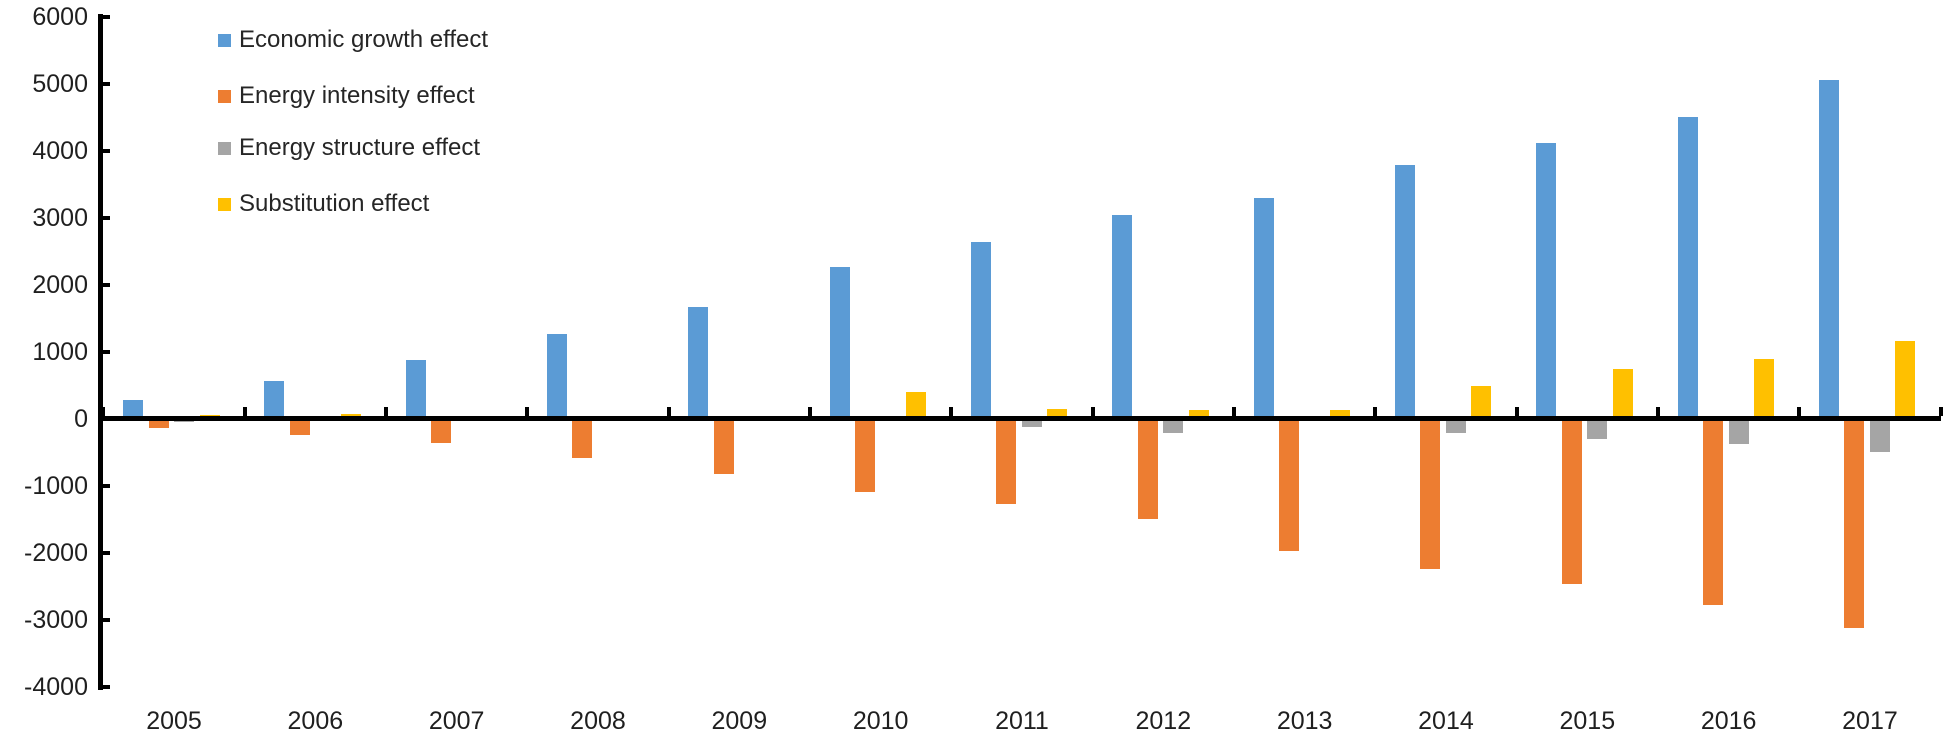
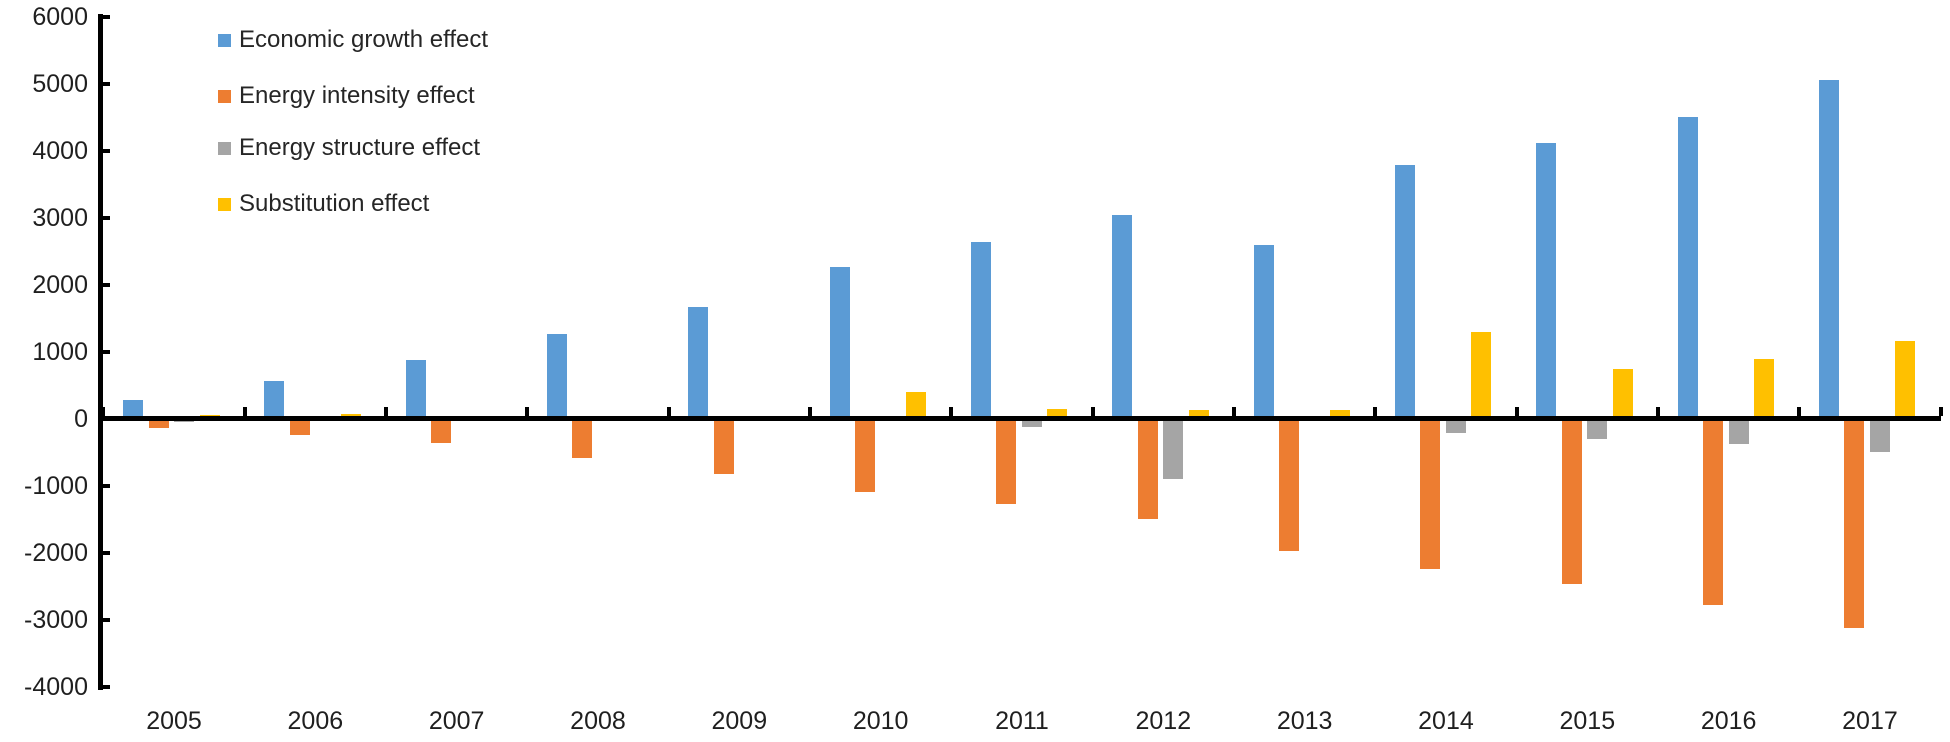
Energy structure effect/2012: -200 -> -900
Economic growth effect/2013: 3300 -> 2600
Substitution effect/2014: 500 -> 1300
